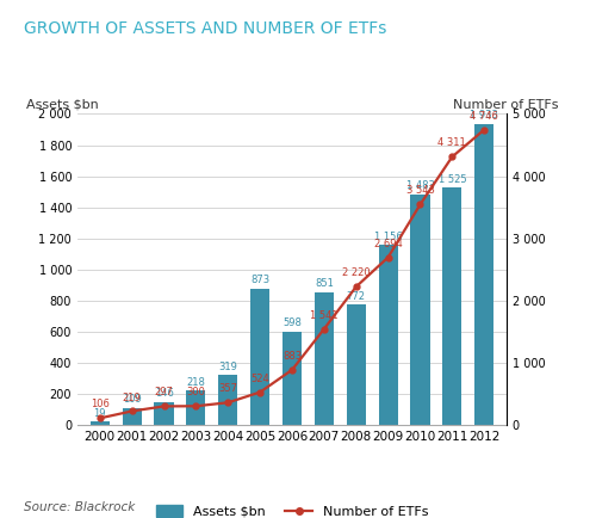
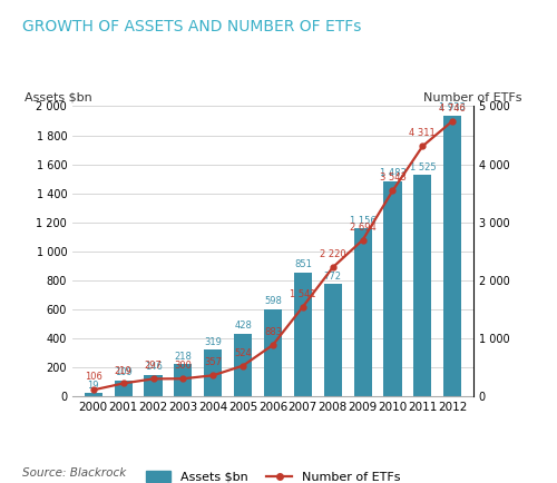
Assets $bn/2005: 873 -> 428
